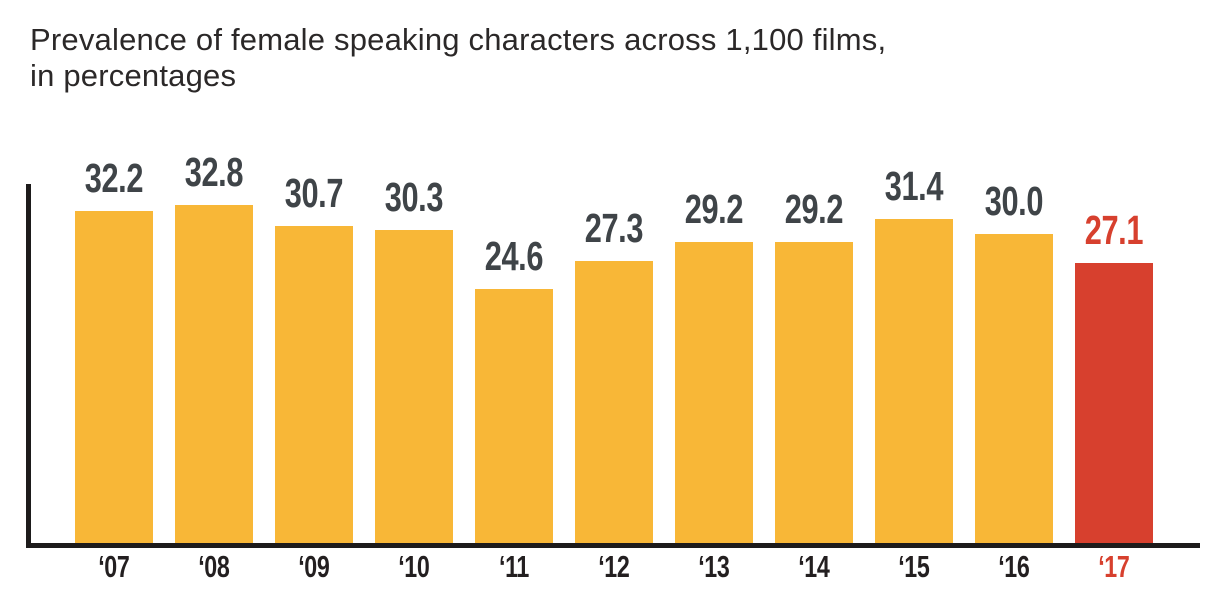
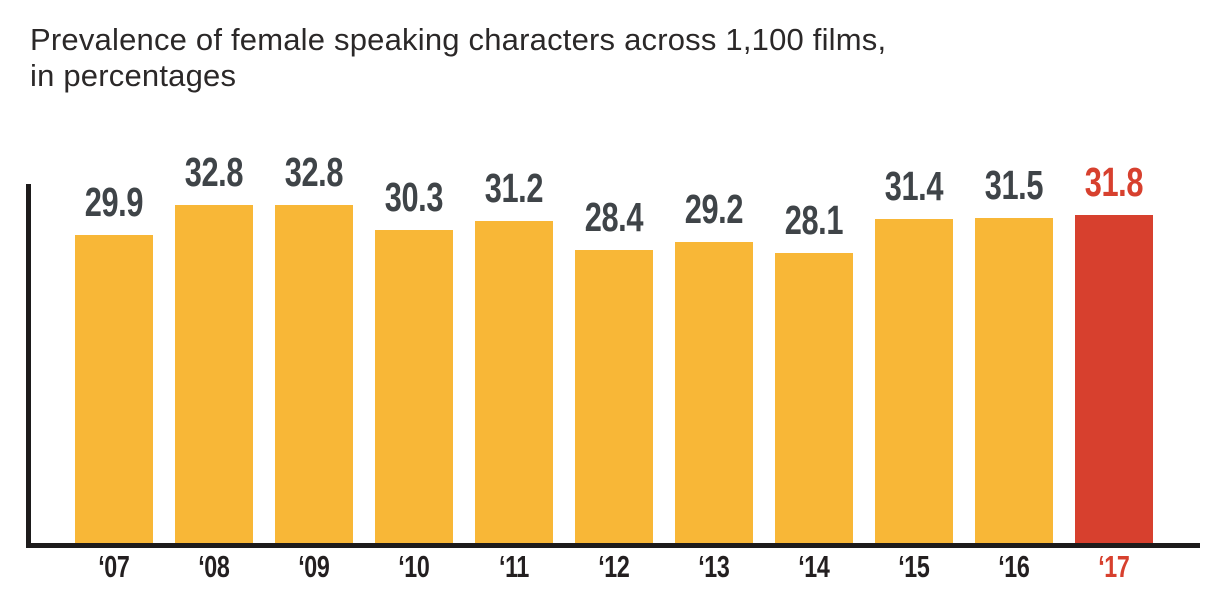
‘07: 32.2 -> 29.9
‘09: 30.7 -> 32.8
‘11: 24.6 -> 31.2
‘12: 27.3 -> 28.4
‘14: 29.2 -> 28.1
‘16: 30.0 -> 31.5
‘17: 27.1 -> 31.8
